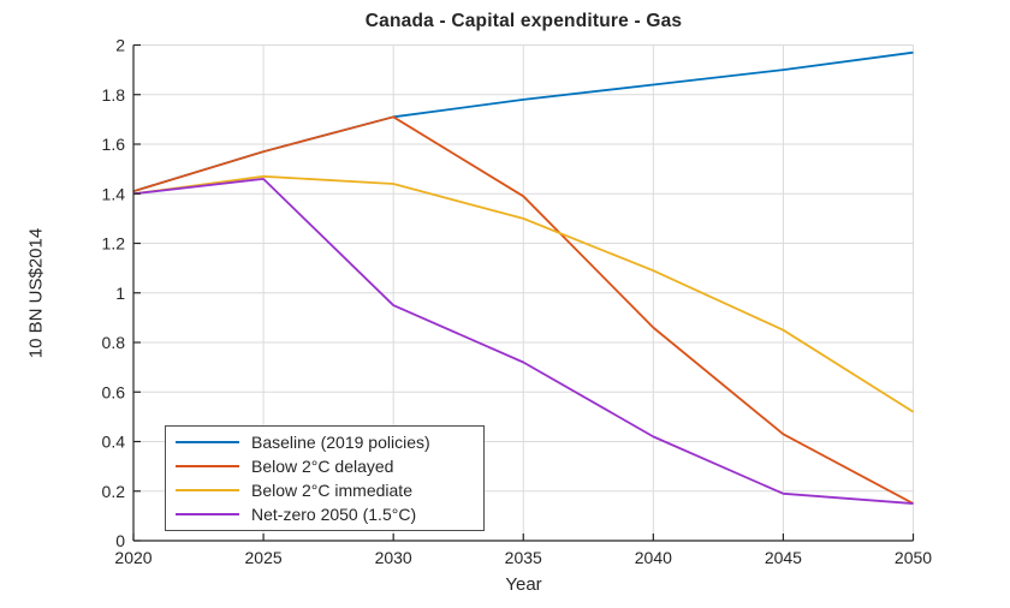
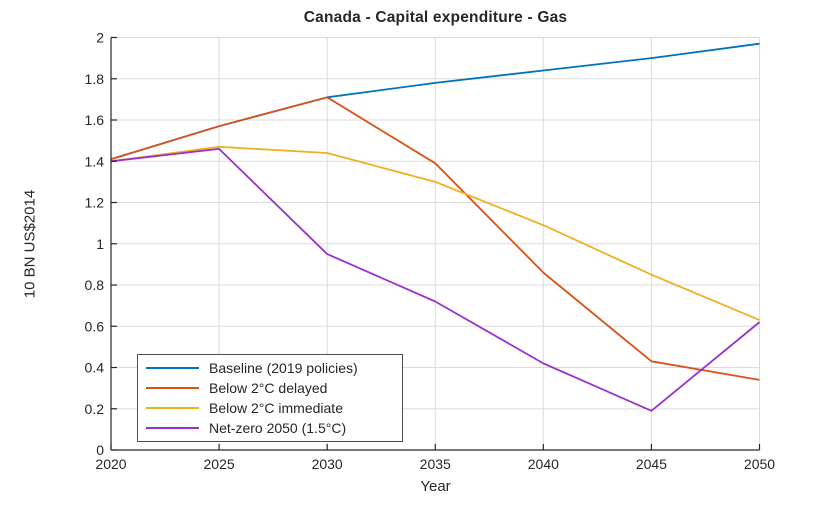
Below 2°C delayed/2050: 0.15 -> 0.34
Below 2°C immediate/2050: 0.52 -> 0.63
Net-zero 2050 (1.5°C)/2050: 0.15 -> 0.62
